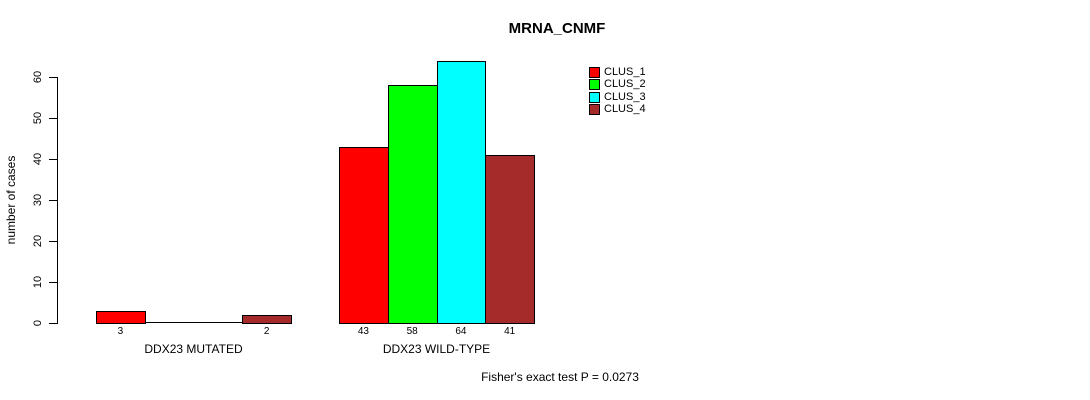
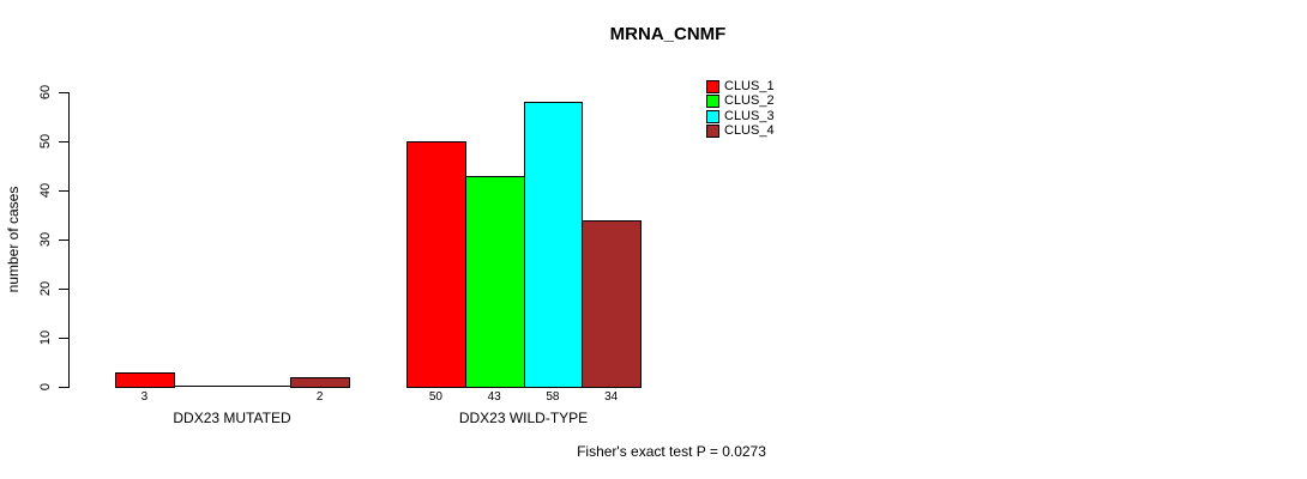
CLUS_1/DDX23 WILD-TYPE: 43 -> 50
CLUS_2/DDX23 WILD-TYPE: 58 -> 43
CLUS_3/DDX23 WILD-TYPE: 64 -> 58
CLUS_4/DDX23 WILD-TYPE: 41 -> 34
